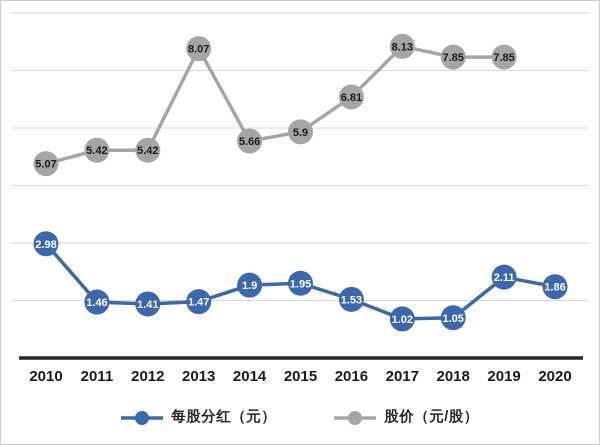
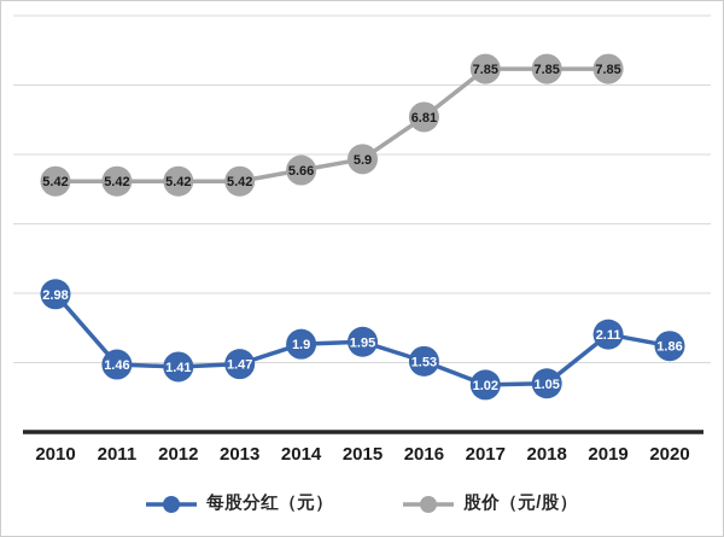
股价（元/股）/2010: 5.07 -> 5.42
股价（元/股）/2013: 8.07 -> 5.42
股价（元/股）/2017: 8.13 -> 7.85
